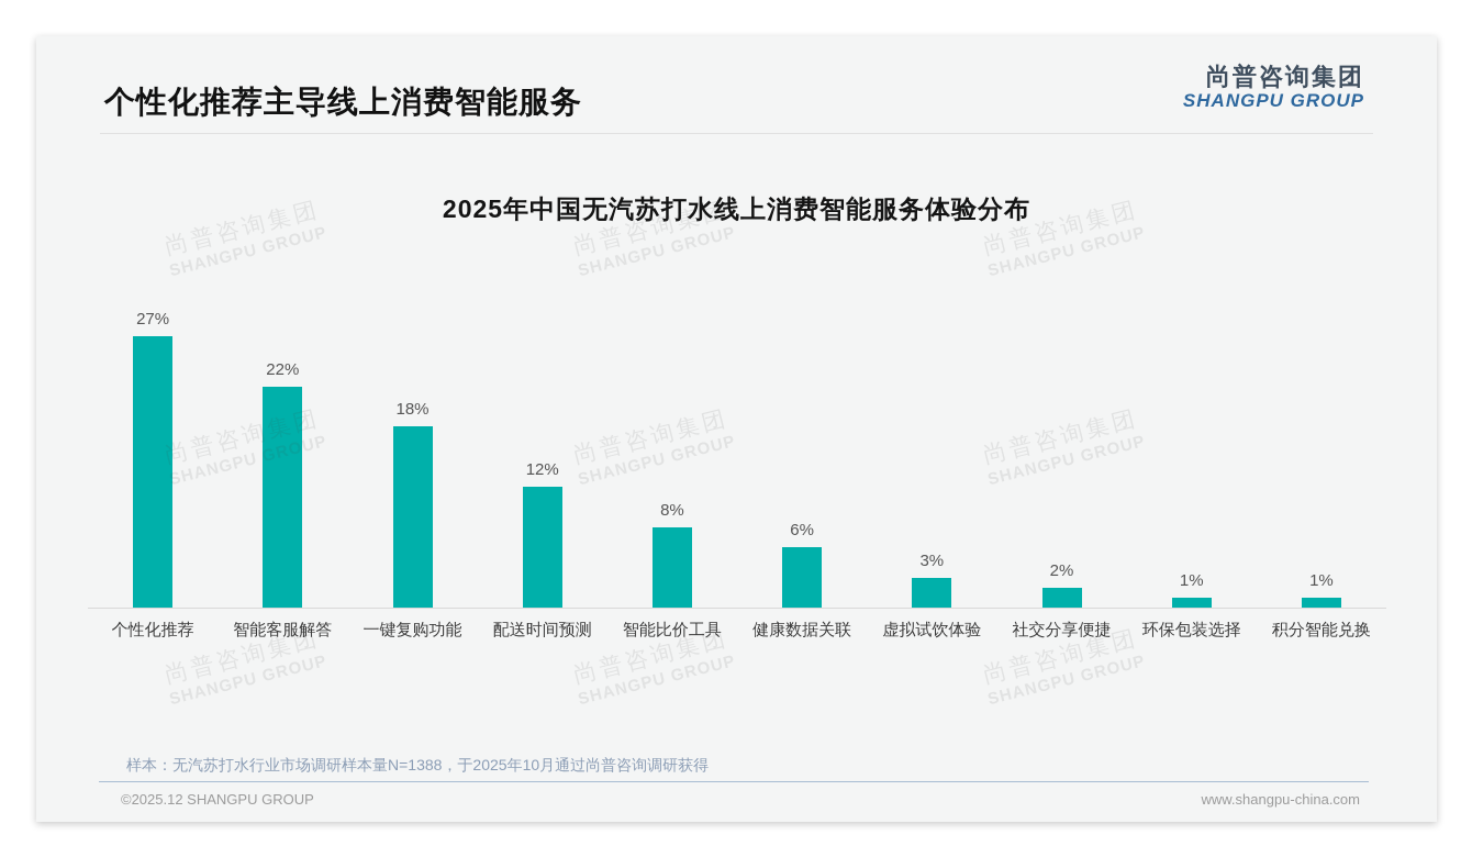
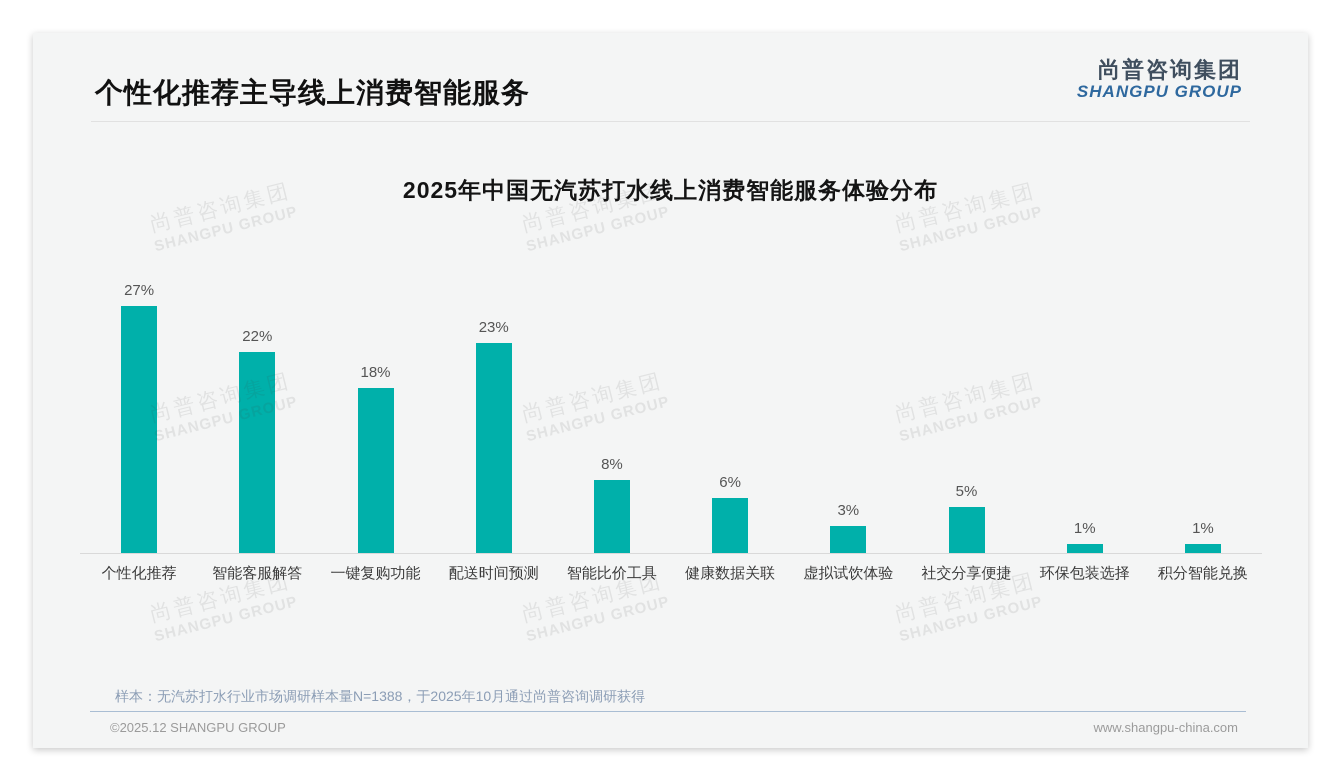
配送时间预测: 12% -> 23%
社交分享便捷: 2% -> 5%
